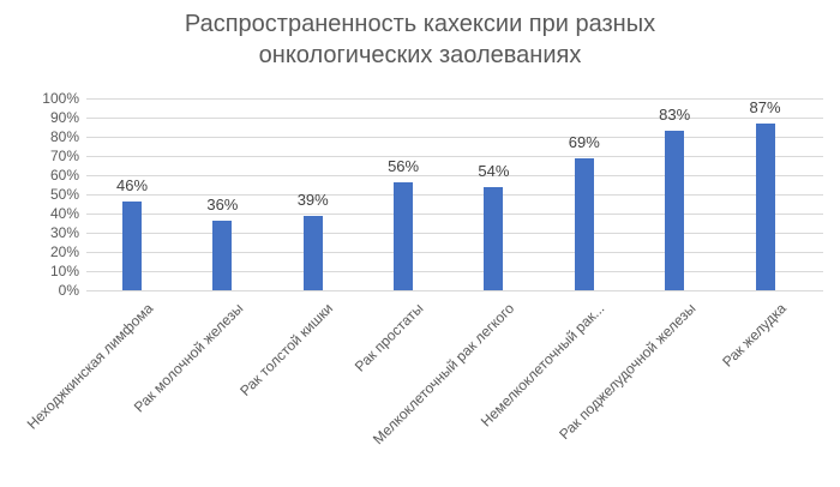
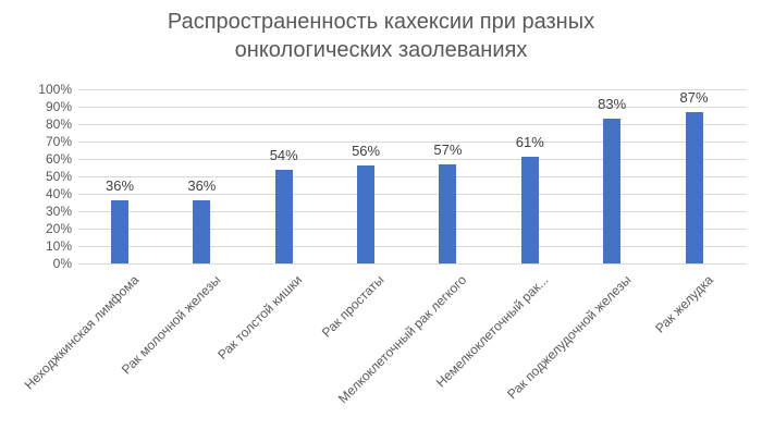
Неходжкинская лимфома: 46% -> 36%
Рак толстой кишки: 39% -> 54%
Мелкоклеточный рак легкого: 54% -> 57%
Немелкоклеточный рак...: 69% -> 61%
